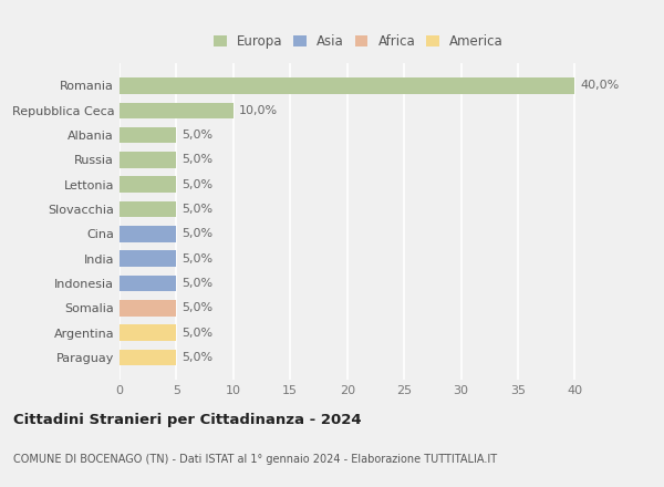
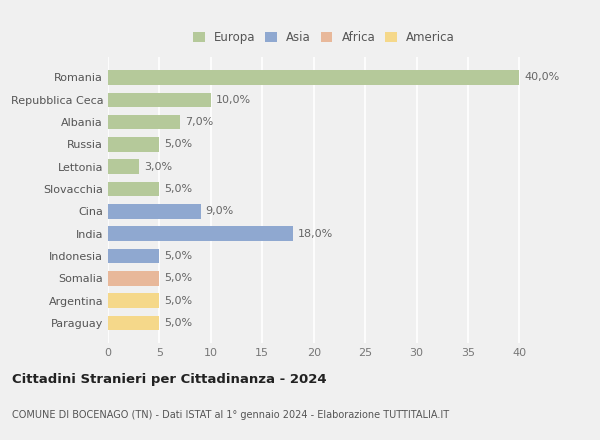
Albania: 5,0% -> 7,0%
Lettonia: 5,0% -> 3,0%
Cina: 5,0% -> 9,0%
India: 5,0% -> 18,0%
